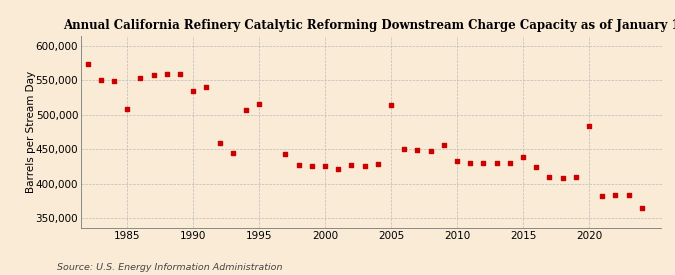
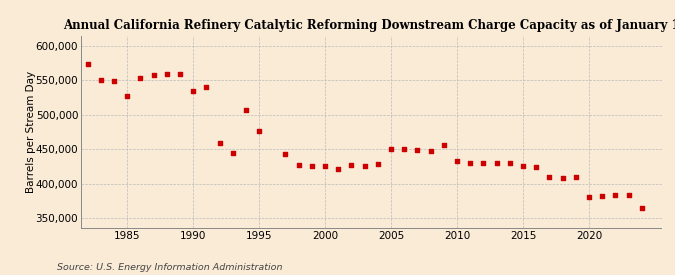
1985: 508,000 -> 527,000
1995: 516,000 -> 476,000
2005: 514,000 -> 450,000
2015: 438,000 -> 425,000
2020: 484,000 -> 381,000
